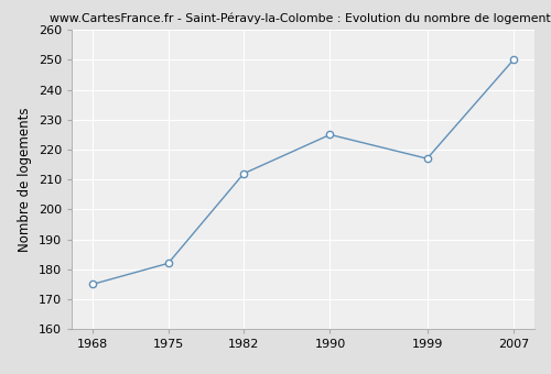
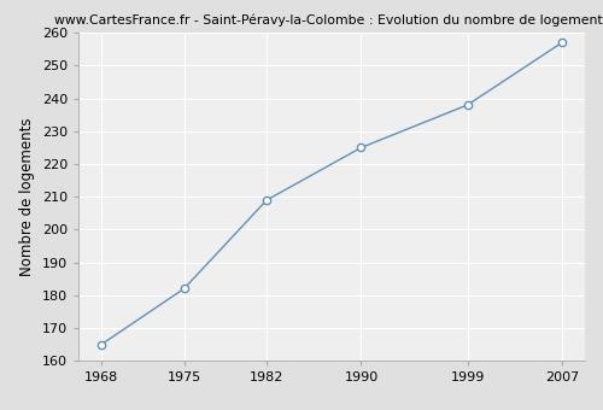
1968: 175 -> 165
1982: 212 -> 209
1999: 217 -> 238
2007: 250 -> 257
